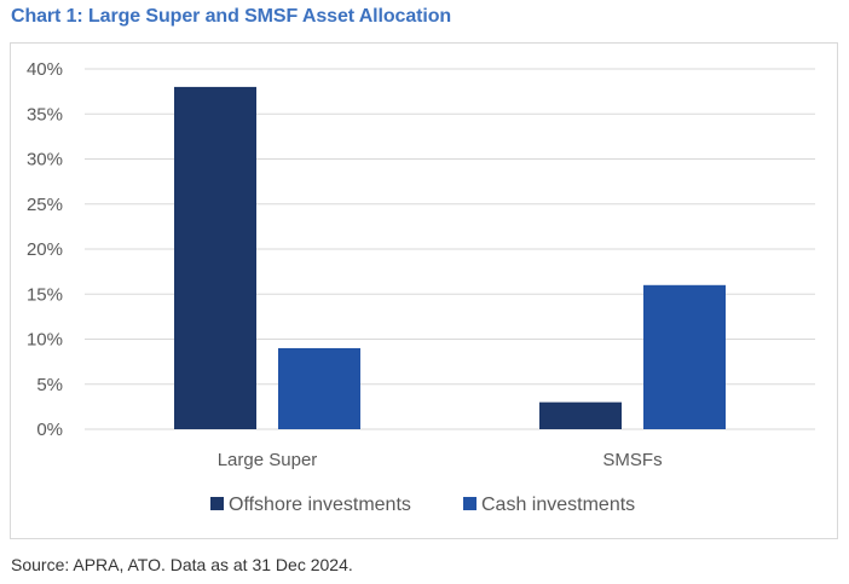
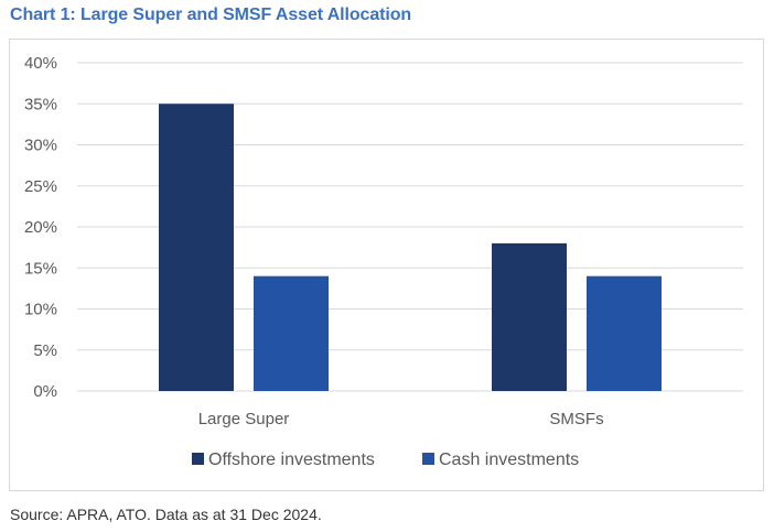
Offshore investments/Large Super: 38% -> 35%
Cash investments/Large Super: 9% -> 14%
Offshore investments/SMSFs: 3% -> 18%
Cash investments/SMSFs: 16% -> 14%
